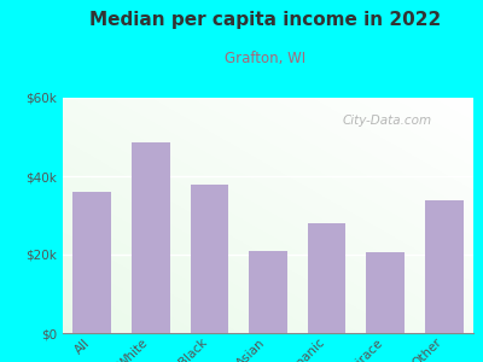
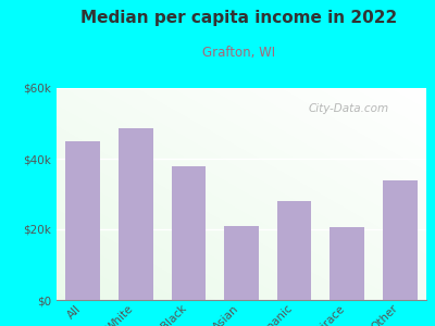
All: $36.0k -> $45.0k
